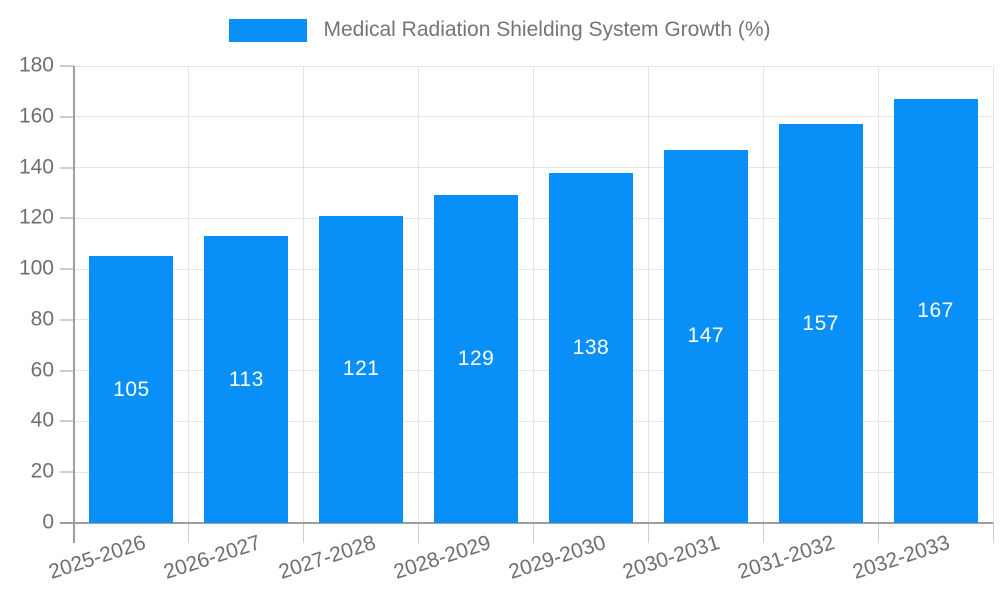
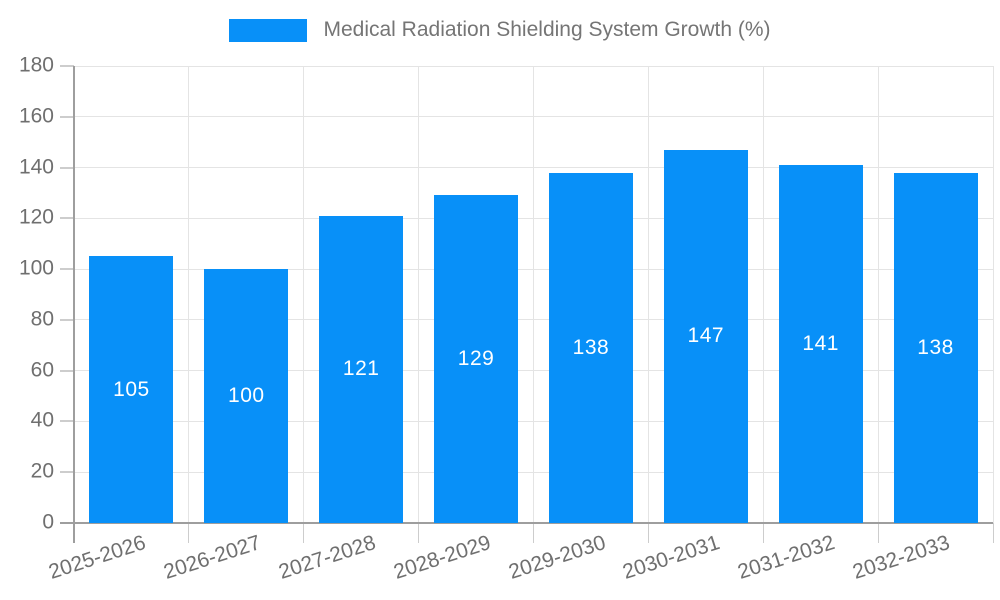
2026-2027: 113 -> 100
2031-2032: 157 -> 141
2032-2033: 167 -> 138
